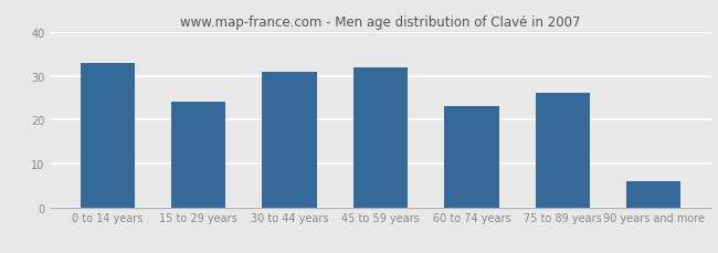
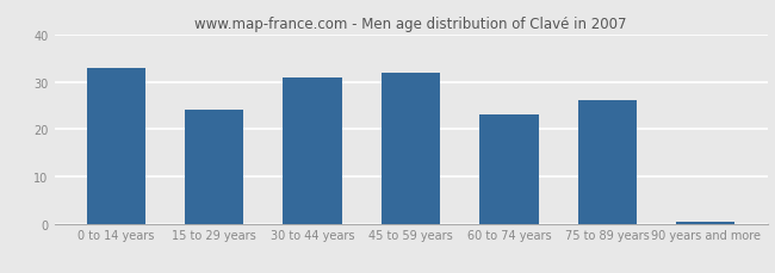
90 years and more: 6.0 -> 0.5
